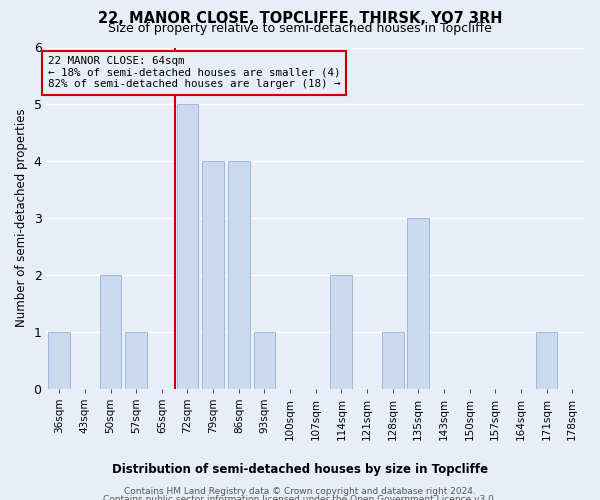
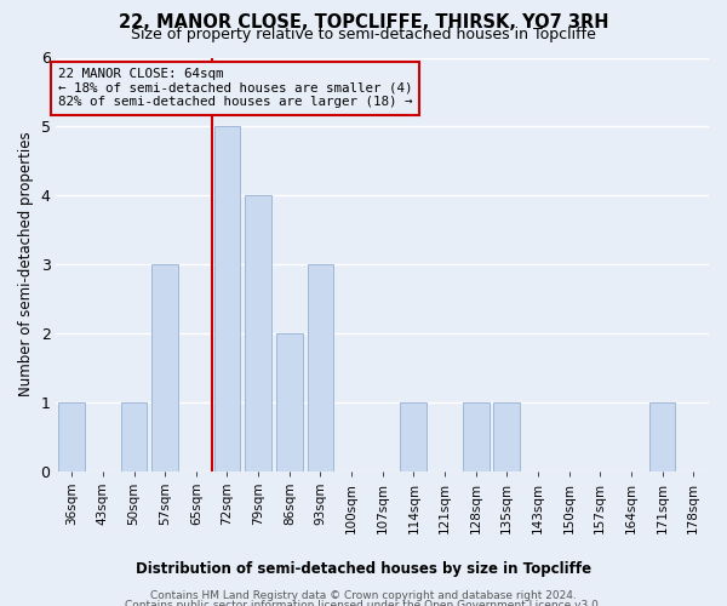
50sqm: 2 -> 1
57sqm: 1 -> 3
86sqm: 4 -> 2
93sqm: 1 -> 3
114sqm: 2 -> 1
135sqm: 3 -> 1
